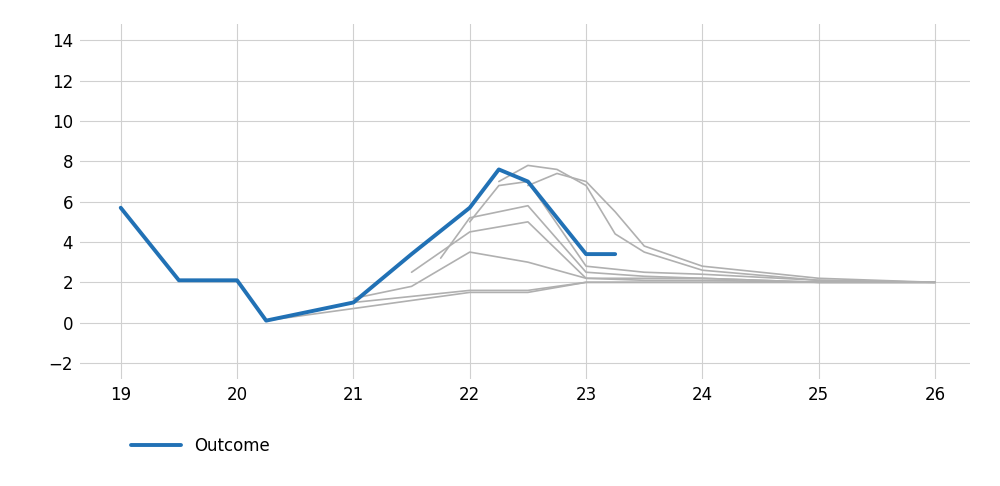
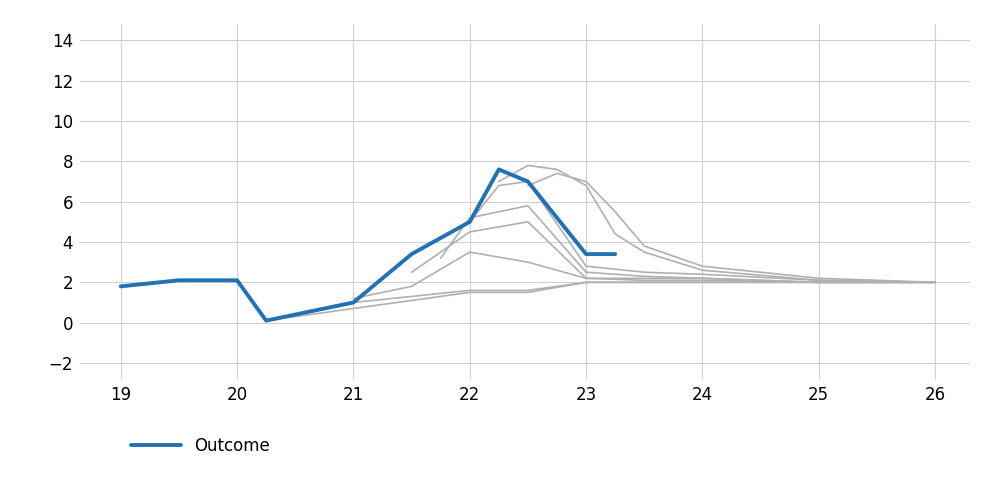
Outcome/19: 5.7 -> 1.8
Outcome/22: 5.7 -> 5.0
